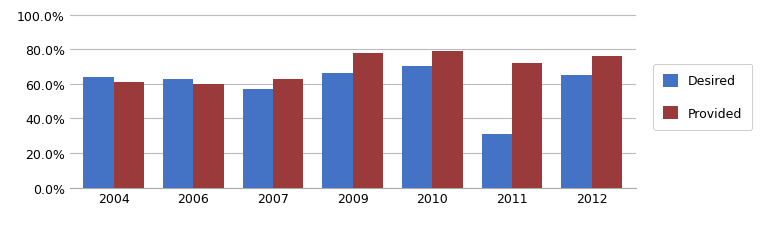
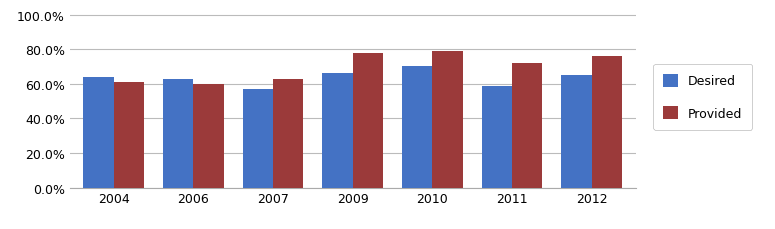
Desired/2011: 31% -> 59%
